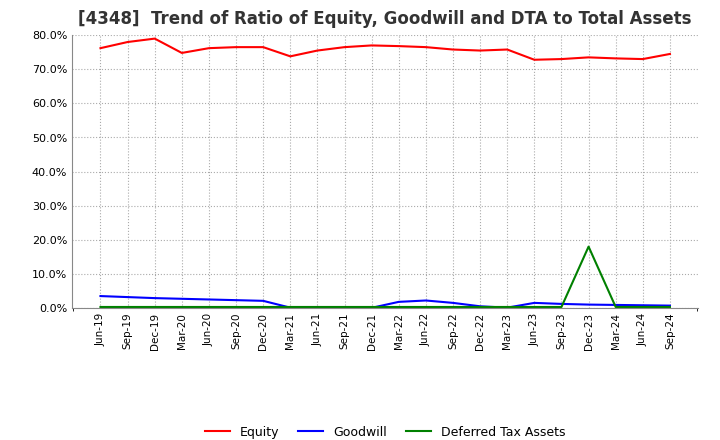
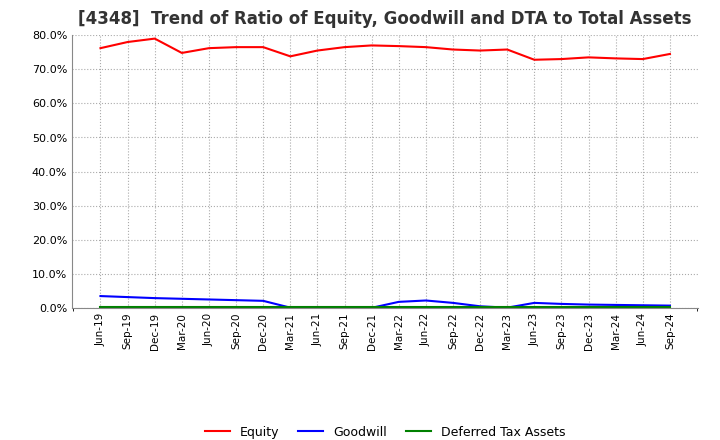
Deferred Tax Assets/Dec-23: 18.0% -> 0.3%
